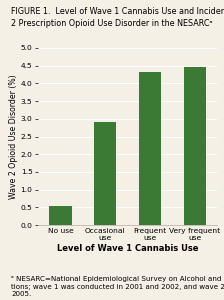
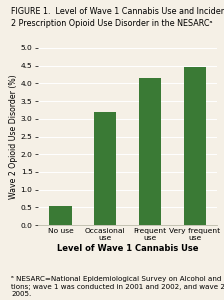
Occasional use: 2.90 -> 3.20
Frequent use: 4.32 -> 4.15
